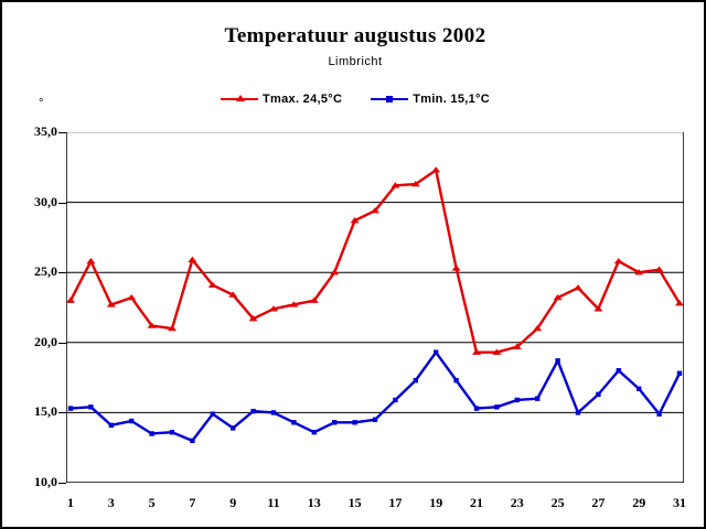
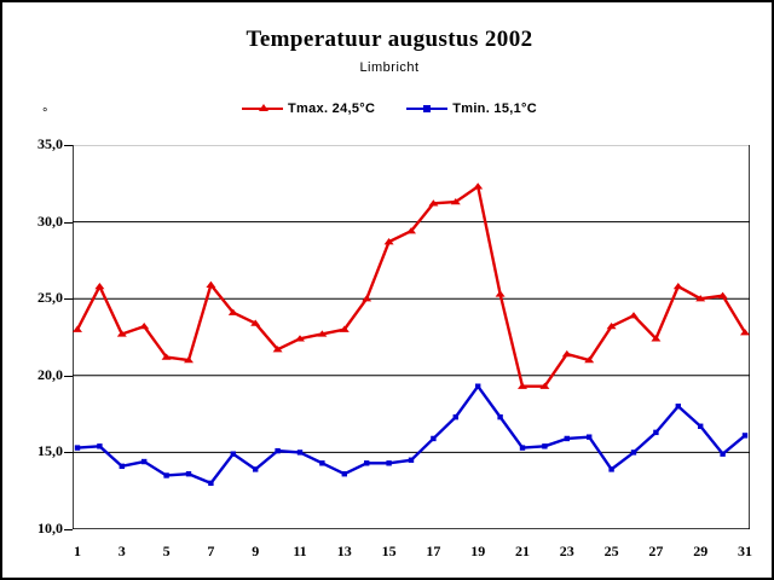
Tmax. 24,5°C/23: 19,7 -> 21,4
Tmin. 15,1°C/25: 18,7 -> 13,9
Tmin. 15,1°C/31: 17,8 -> 16,1
